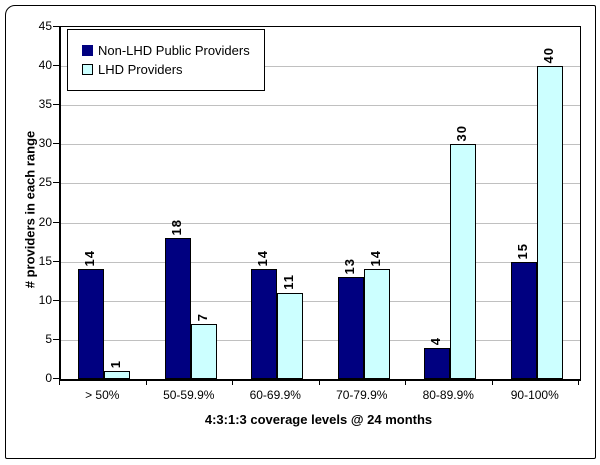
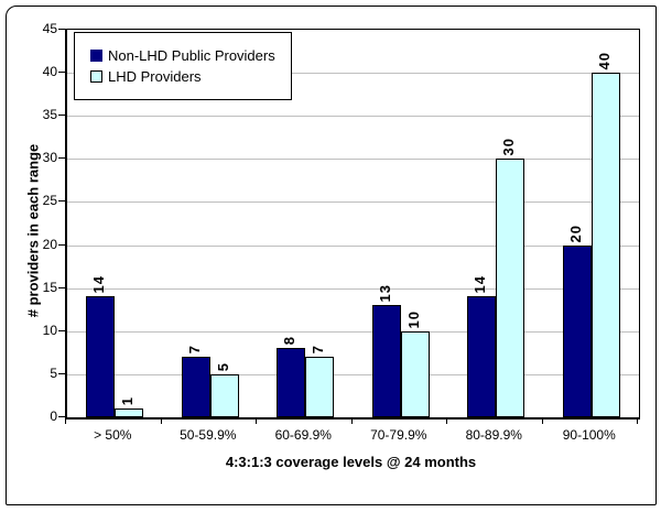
Non-LHD Public Providers/50-59.9%: 18 -> 7
LHD Providers/50-59.9%: 7 -> 5
Non-LHD Public Providers/60-69.9%: 14 -> 8
LHD Providers/60-69.9%: 11 -> 7
LHD Providers/70-79.9%: 14 -> 10
Non-LHD Public Providers/80-89.9%: 4 -> 14
Non-LHD Public Providers/90-100%: 15 -> 20
